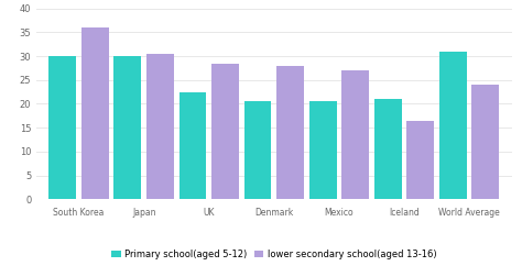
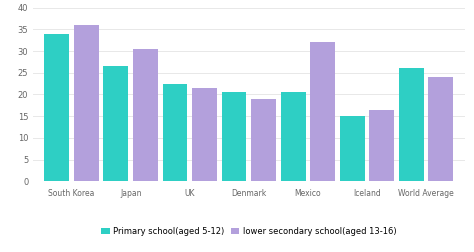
Primary school(aged 5-12)/South Korea: 30.0 -> 34.0
Primary school(aged 5-12)/Japan: 30.0 -> 26.5
lower secondary school(aged 13-16)/UK: 28.5 -> 21.5
lower secondary school(aged 13-16)/Denmark: 28.0 -> 19.0
lower secondary school(aged 13-16)/Mexico: 27.0 -> 32.0
Primary school(aged 5-12)/Iceland: 21.0 -> 15.0
Primary school(aged 5-12)/World Average: 31.0 -> 26.0
